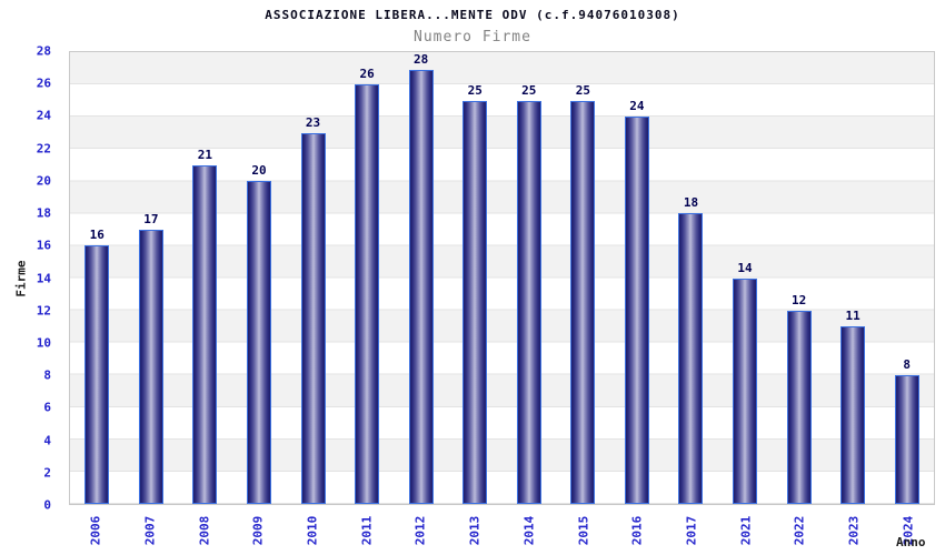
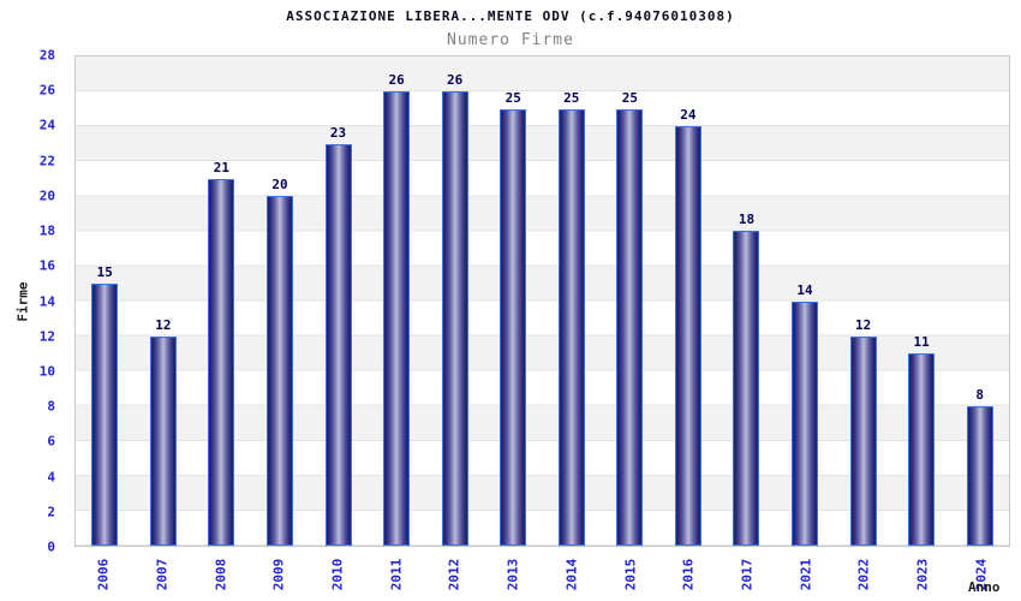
2006: 16 -> 15
2007: 17 -> 12
2012: 28 -> 26
